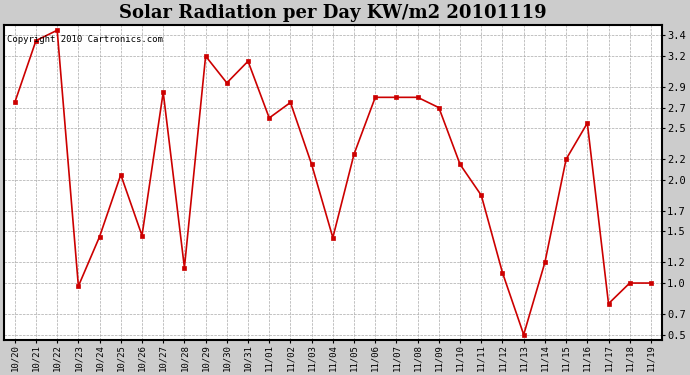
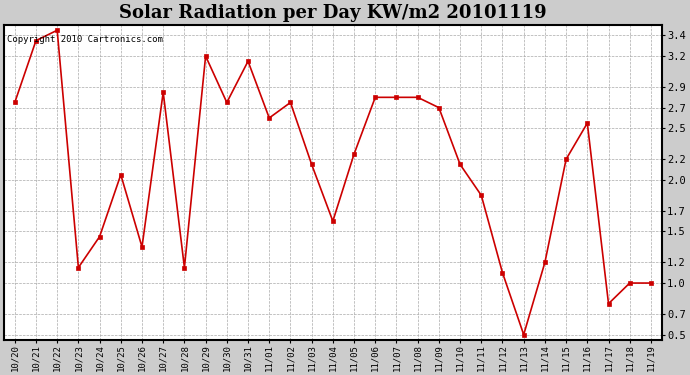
10/23: 0.97 -> 1.15
10/26: 1.46 -> 1.35
10/30: 2.94 -> 2.75
11/04: 1.44 -> 1.60
